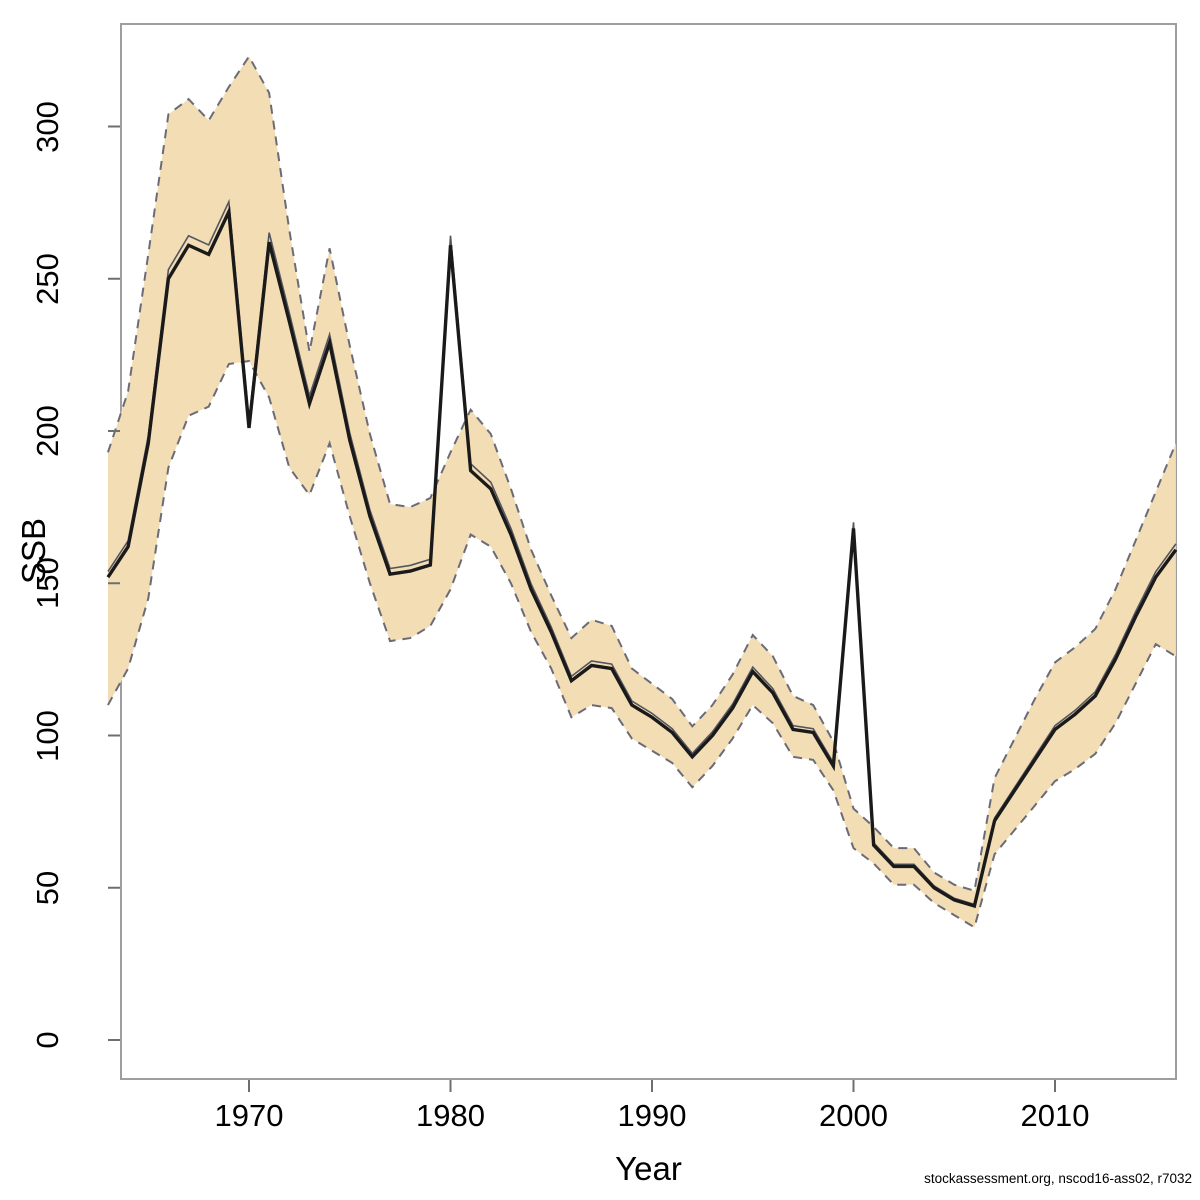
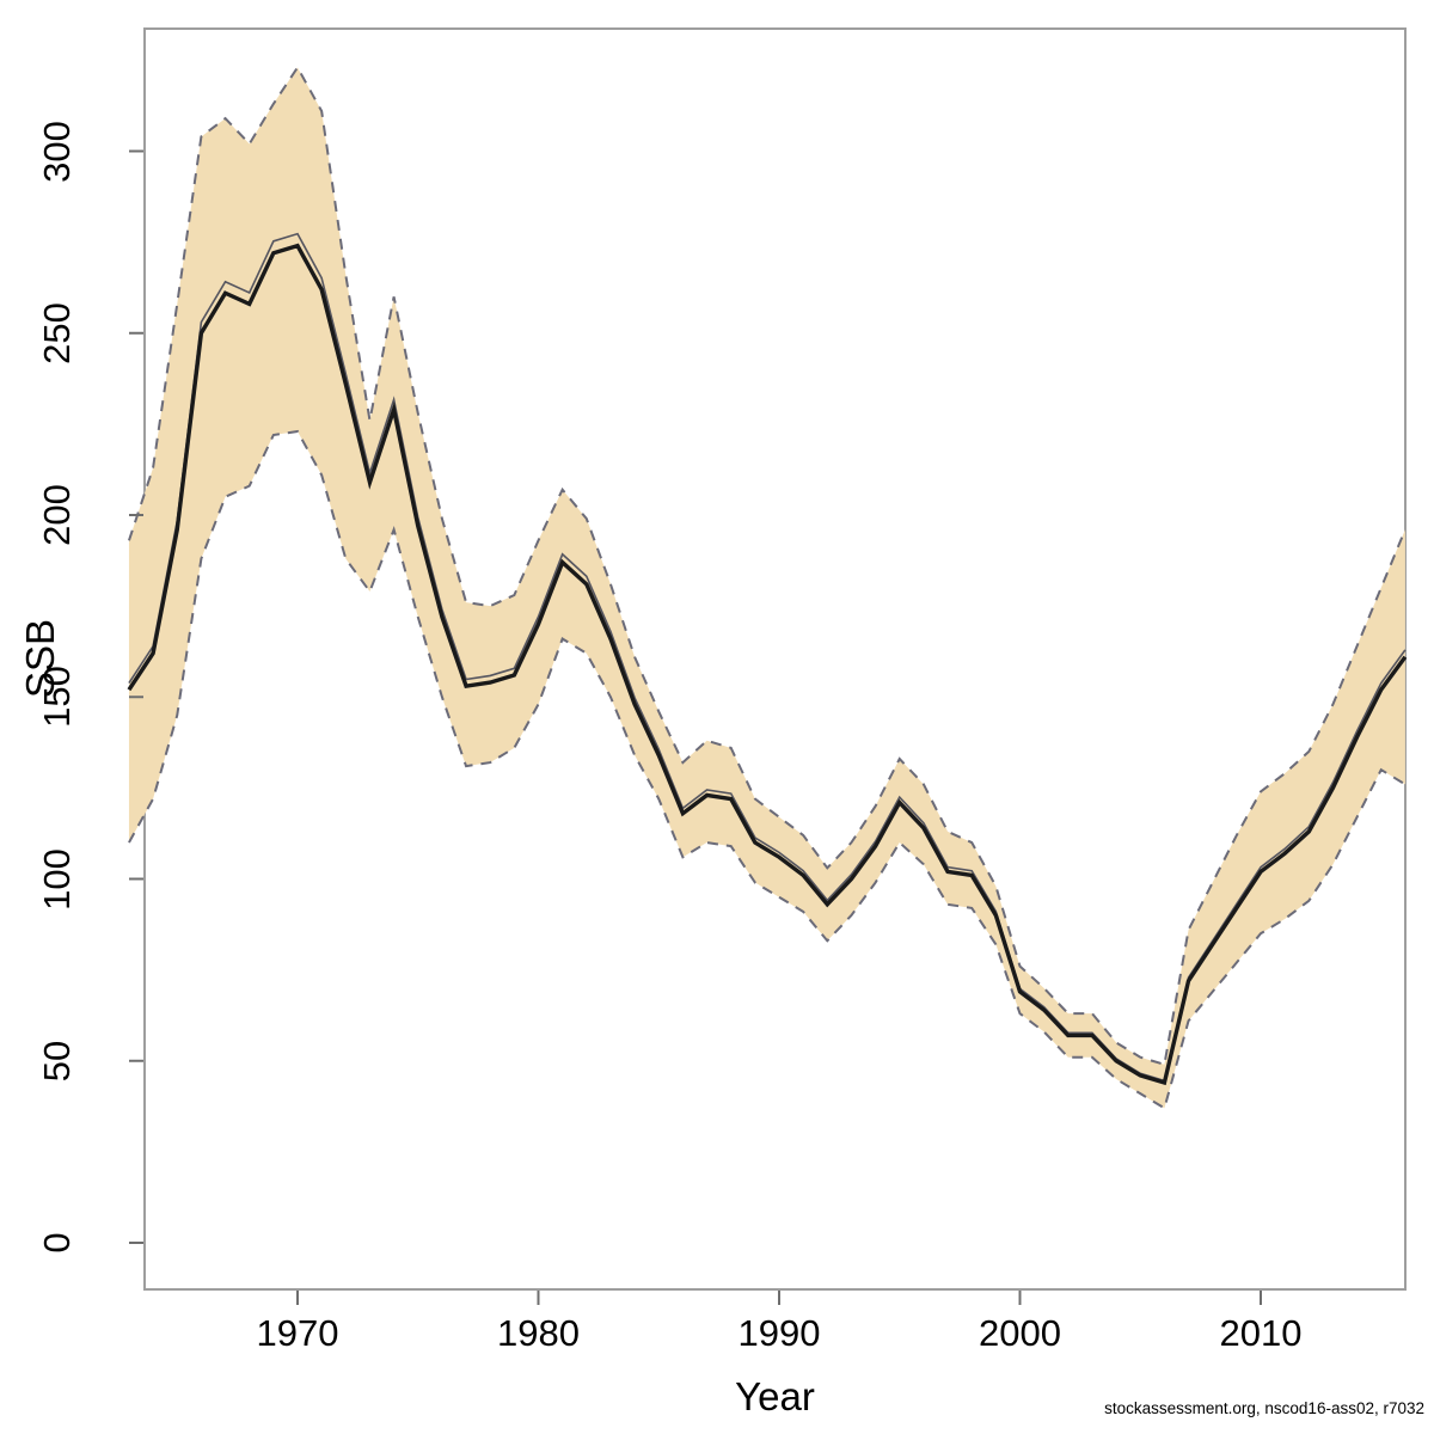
SSB/1970: 201 -> 274
SSB/1980: 261 -> 170
SSB/2000: 168 -> 69
